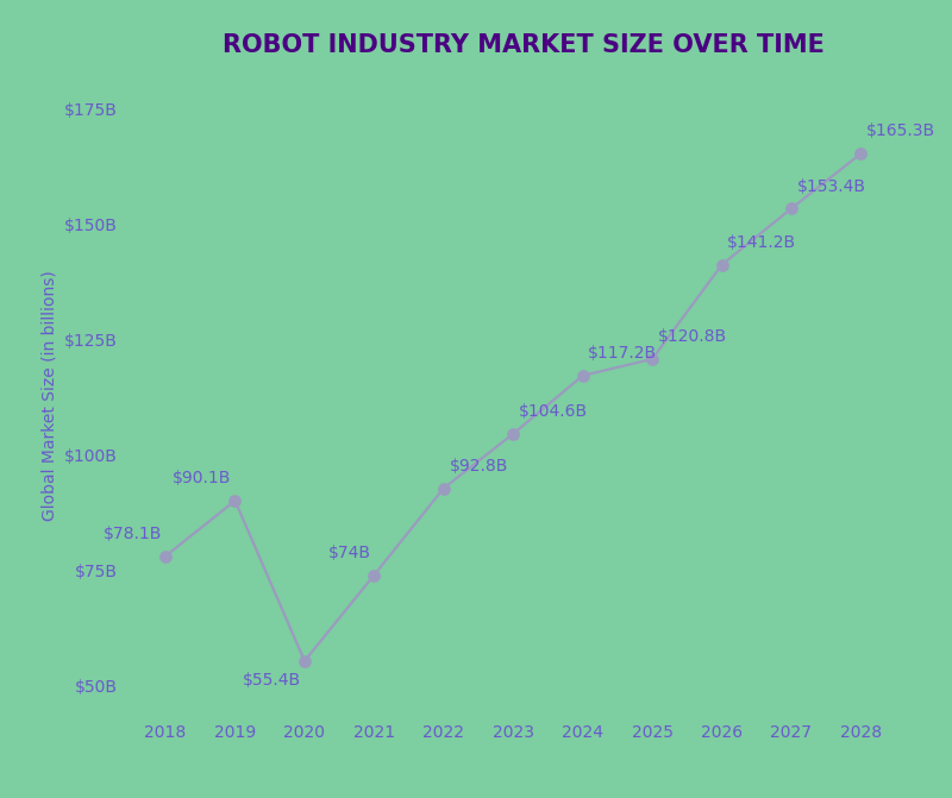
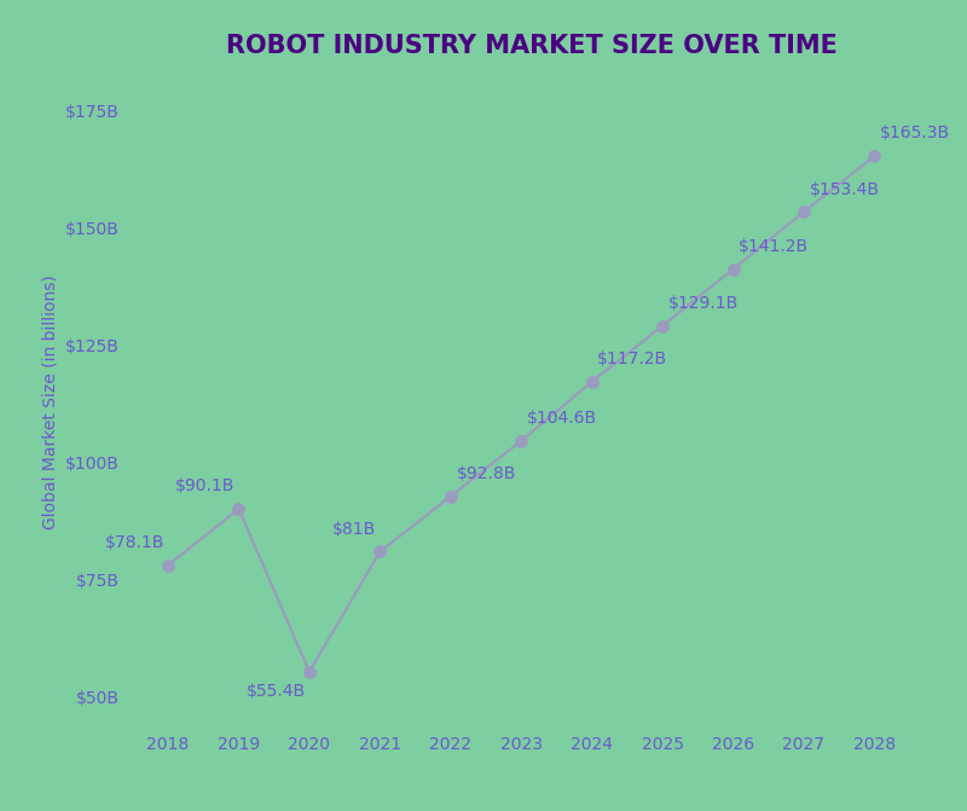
2021: $74B -> $81B
2025: $120.8B -> $129.1B
